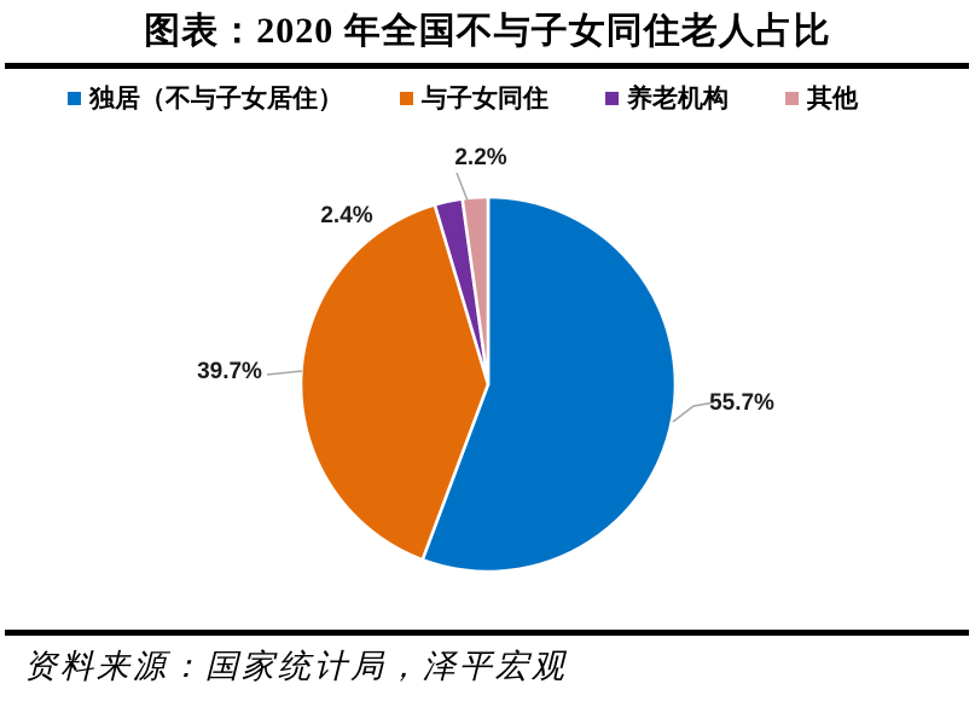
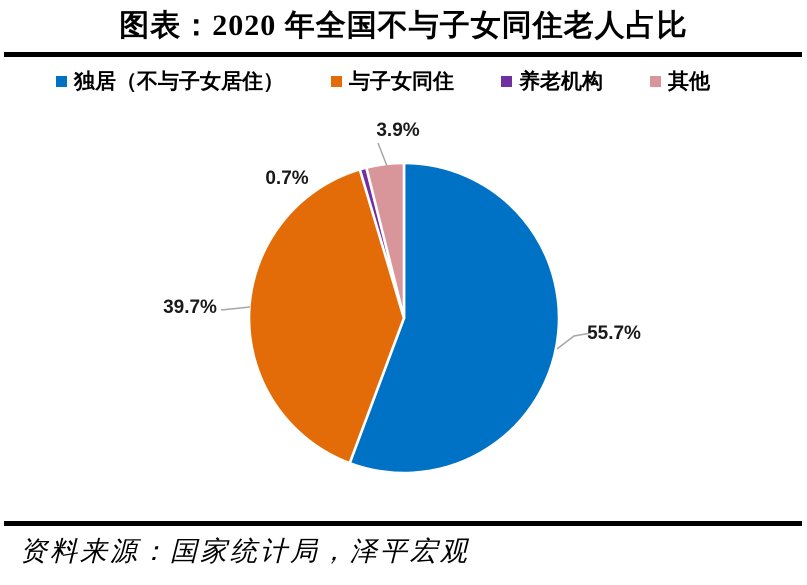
养老机构: 2.4% -> 0.7%
其他: 2.2% -> 3.9%
